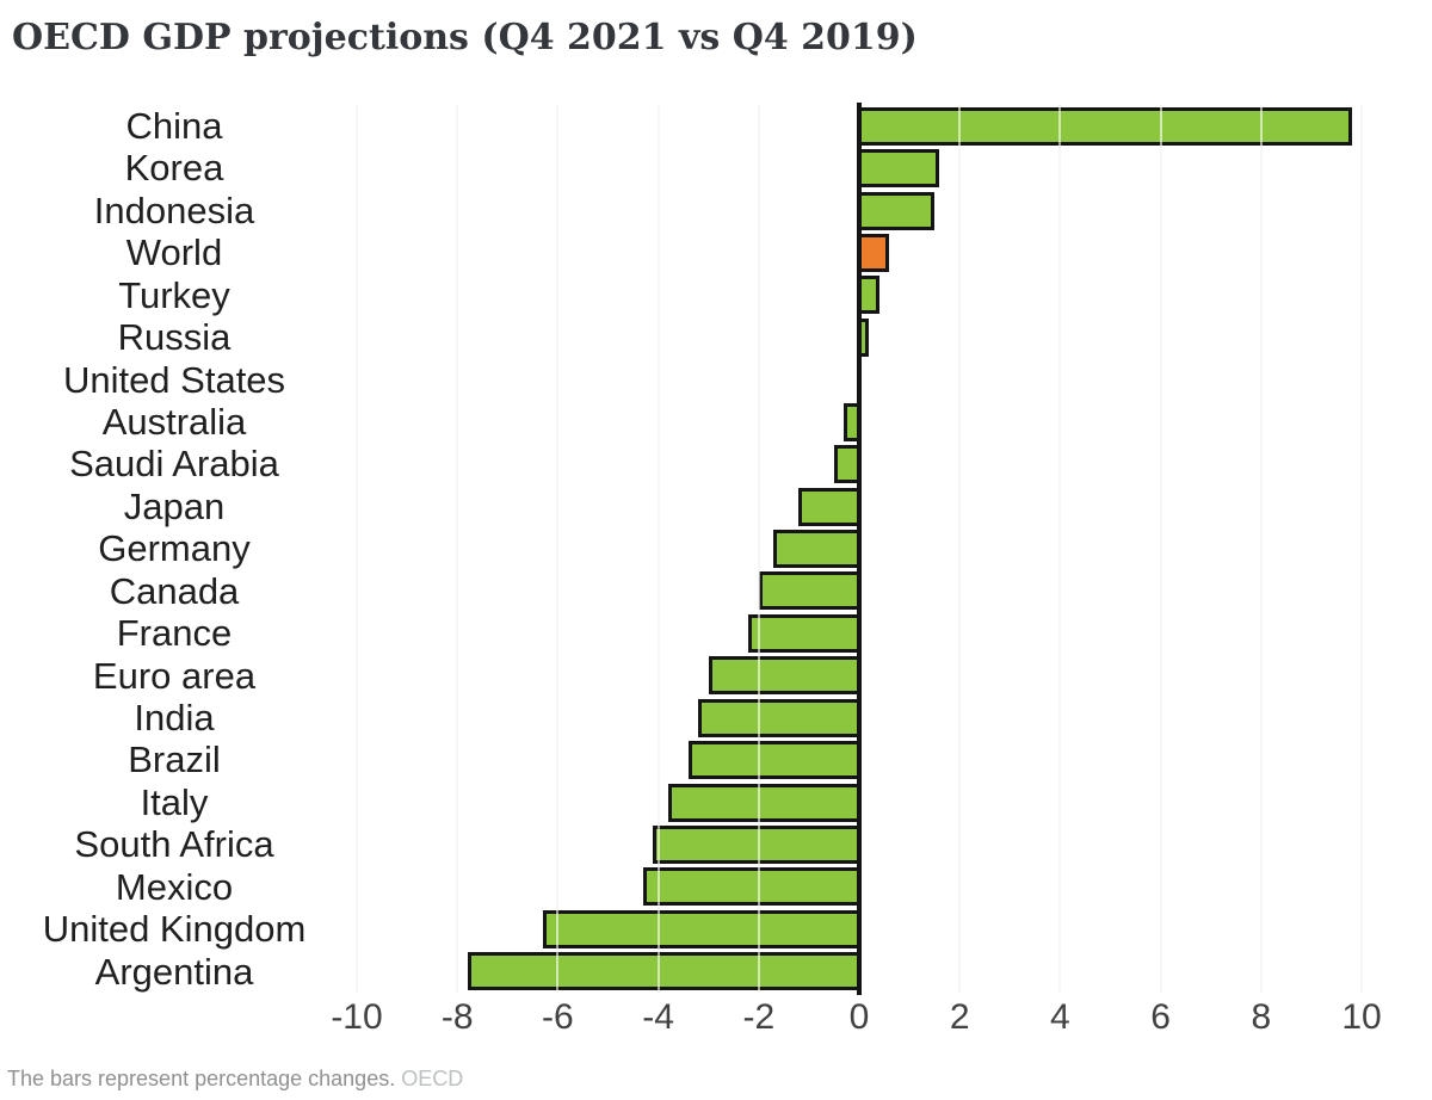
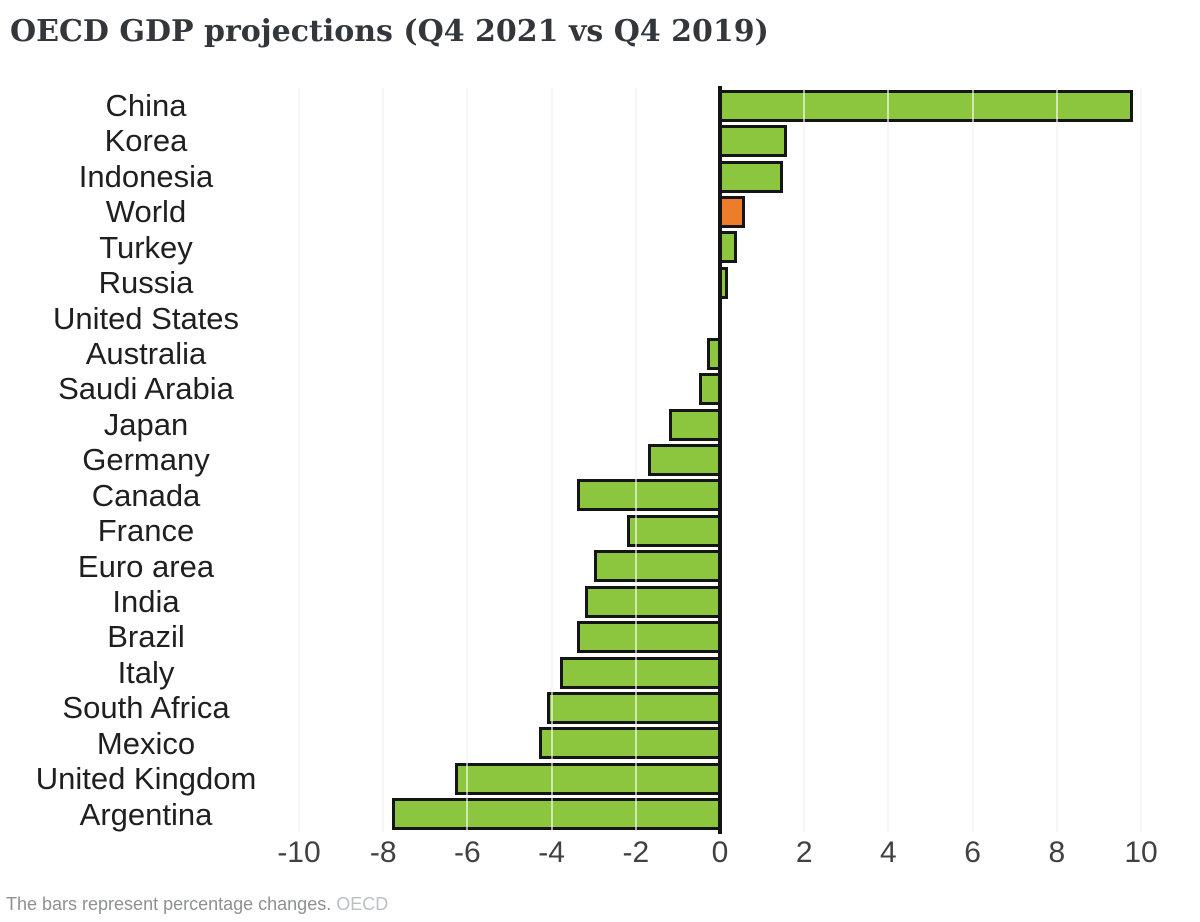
Canada: -2.0 -> -3.4
